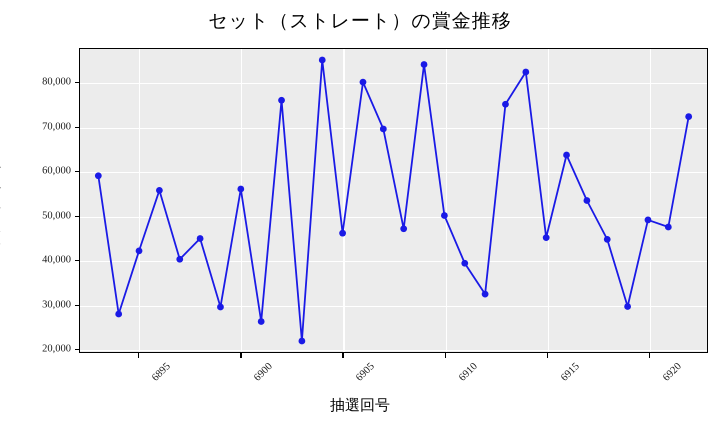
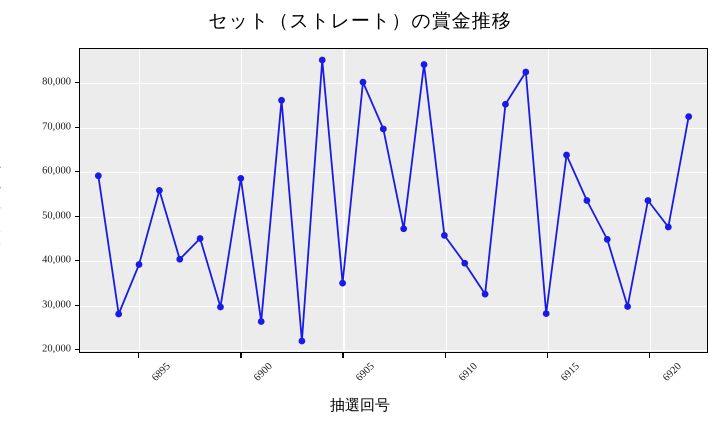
6895: 42000 -> 39000
6900: 56000 -> 58000
6905: 46000 -> 35000
6910: 50000 -> 46000
6915: 45000 -> 28000
6920: 49000 -> 53000
